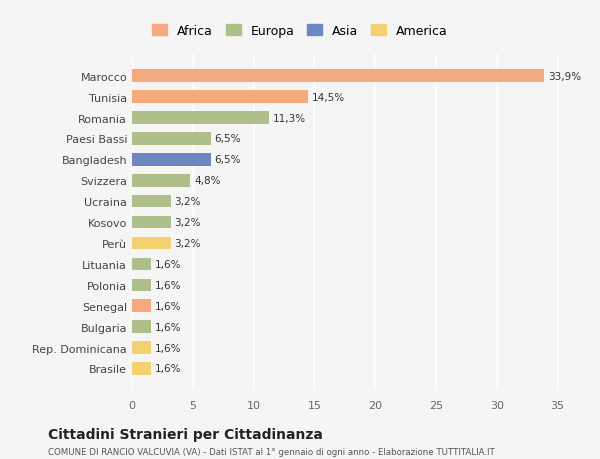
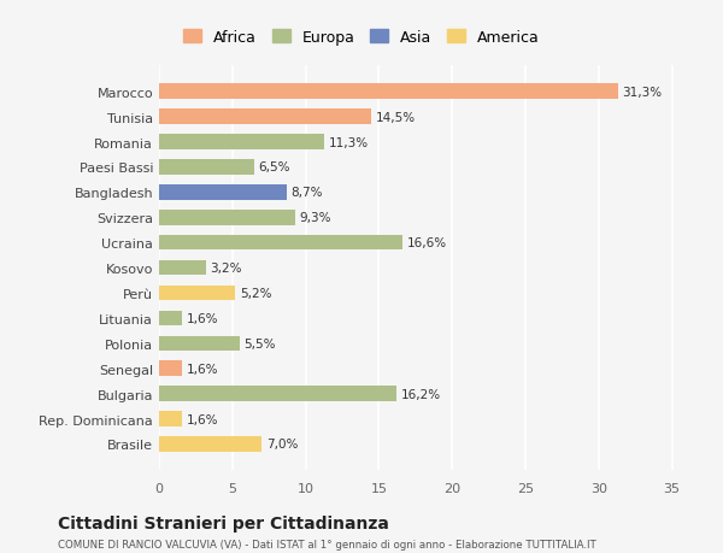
Marocco: 33,9% -> 31,3%
Bangladesh: 6,5% -> 8,7%
Svizzera: 4,8% -> 9,3%
Ucraina: 3,2% -> 16,6%
Perù: 3,2% -> 5,2%
Polonia: 1,6% -> 5,5%
Bulgaria: 1,6% -> 16,2%
Brasile: 1,6% -> 7,0%
